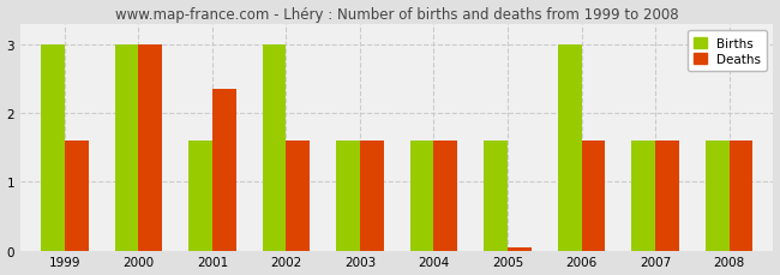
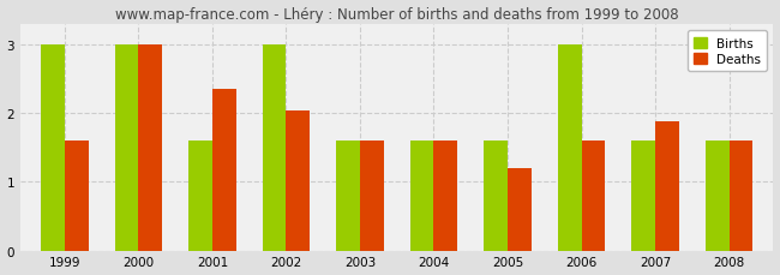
Deaths/2002: 1.60 -> 2.04
Deaths/2005: 0.05 -> 1.20
Deaths/2007: 1.60 -> 1.88
